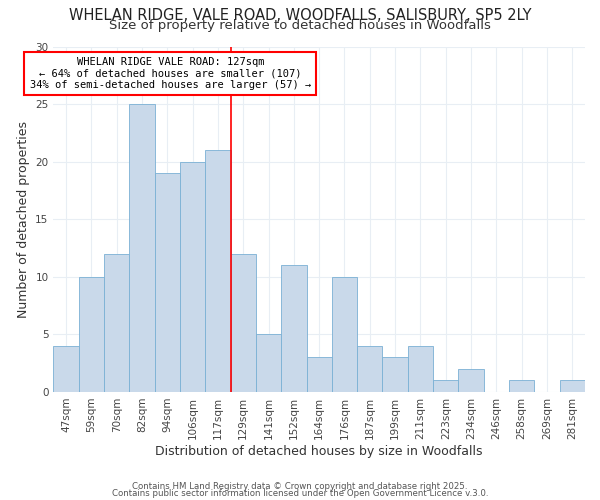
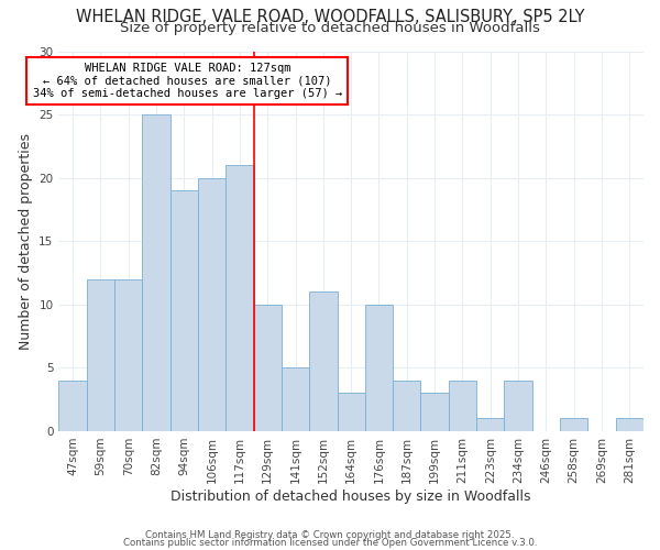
59sqm: 10 -> 12
129sqm: 12 -> 10
234sqm: 2 -> 4
